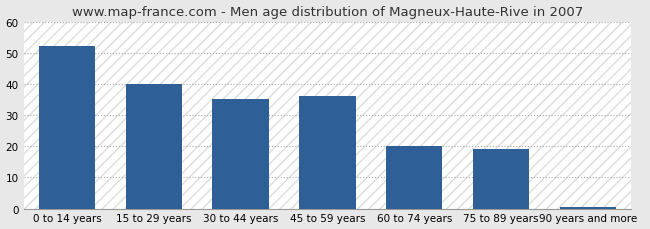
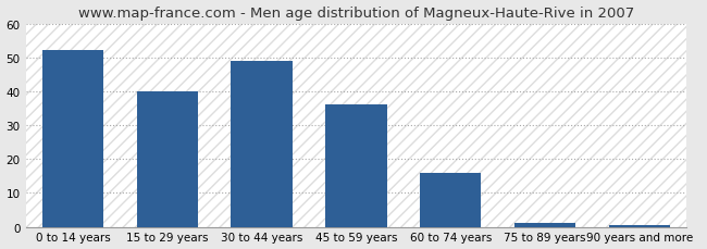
30 to 44 years: 35.0 -> 49.0
60 to 74 years: 20.0 -> 16.0
75 to 89 years: 19.0 -> 1.0
